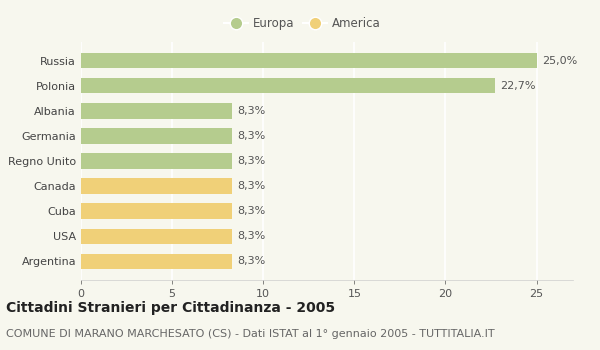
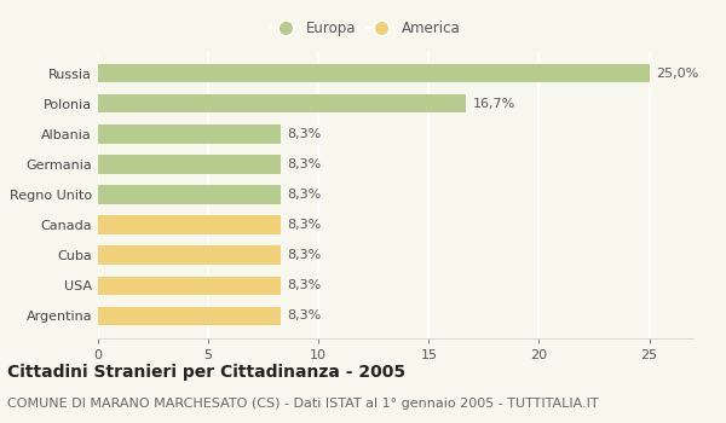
Polonia: 22,7% -> 16,7%
